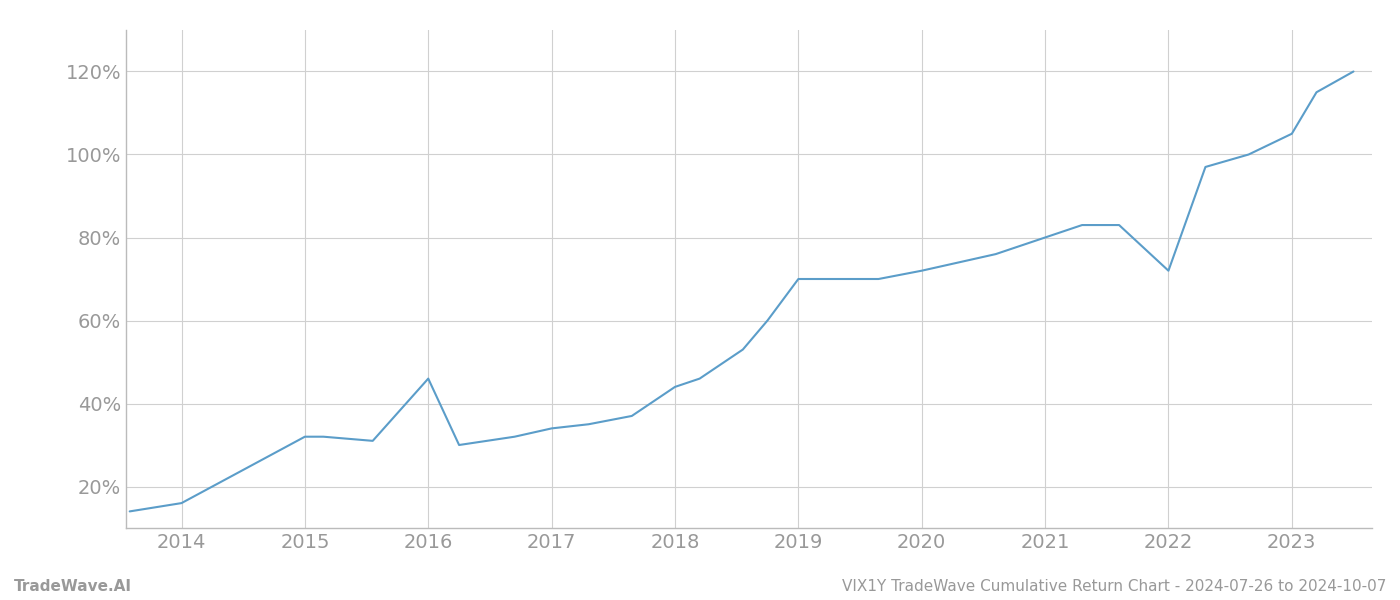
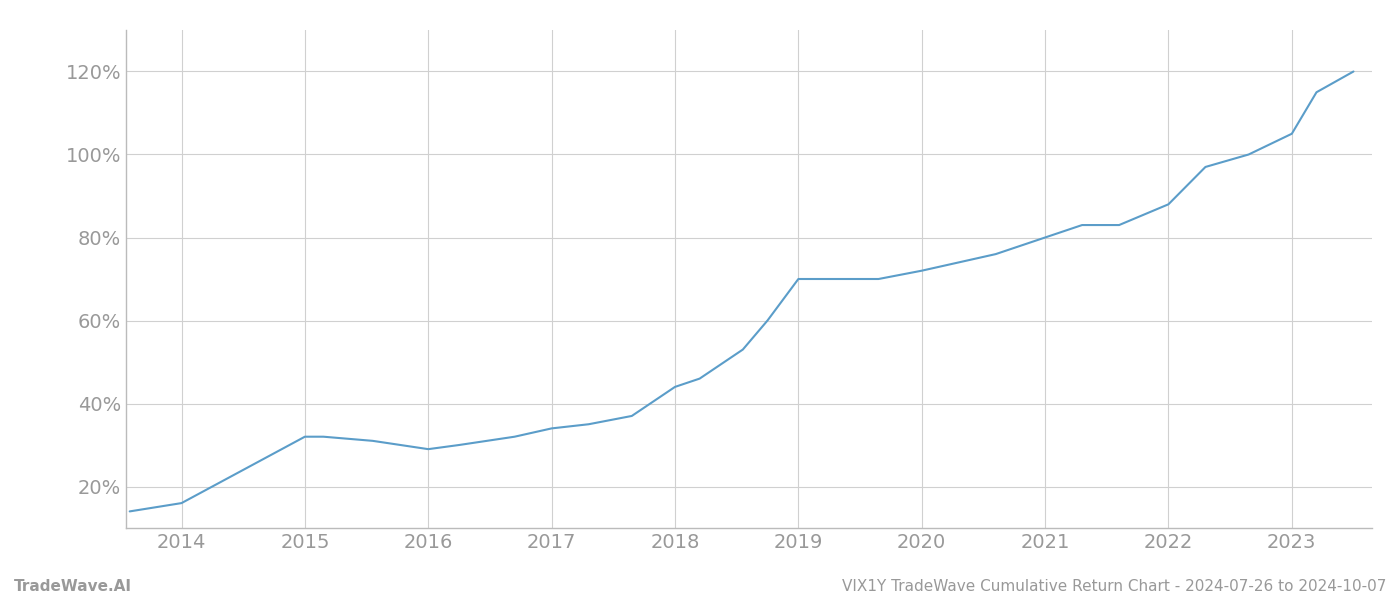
2016: 46% -> 29%
2022: 72% -> 88%
